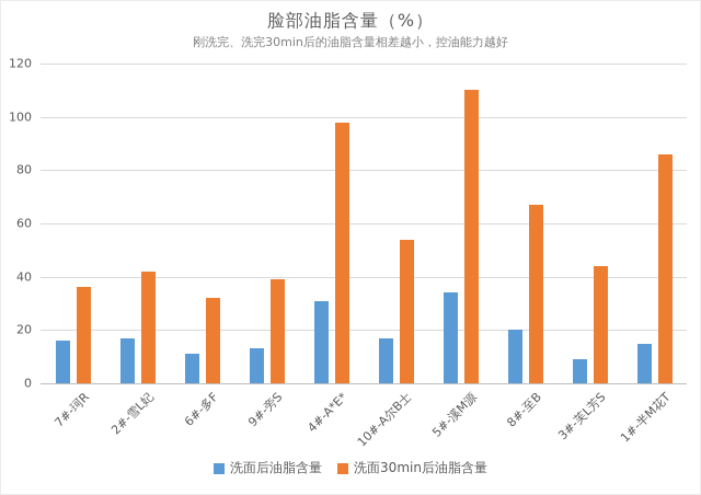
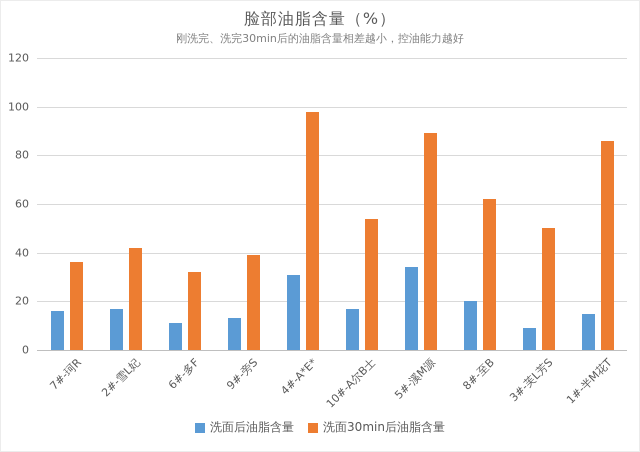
洗面30min后油脂含量/5#-溪M源: 110 -> 89
洗面30min后油脂含量/8#-至B: 67 -> 62
洗面30min后油脂含量/3#-芙L芳S: 44 -> 50
